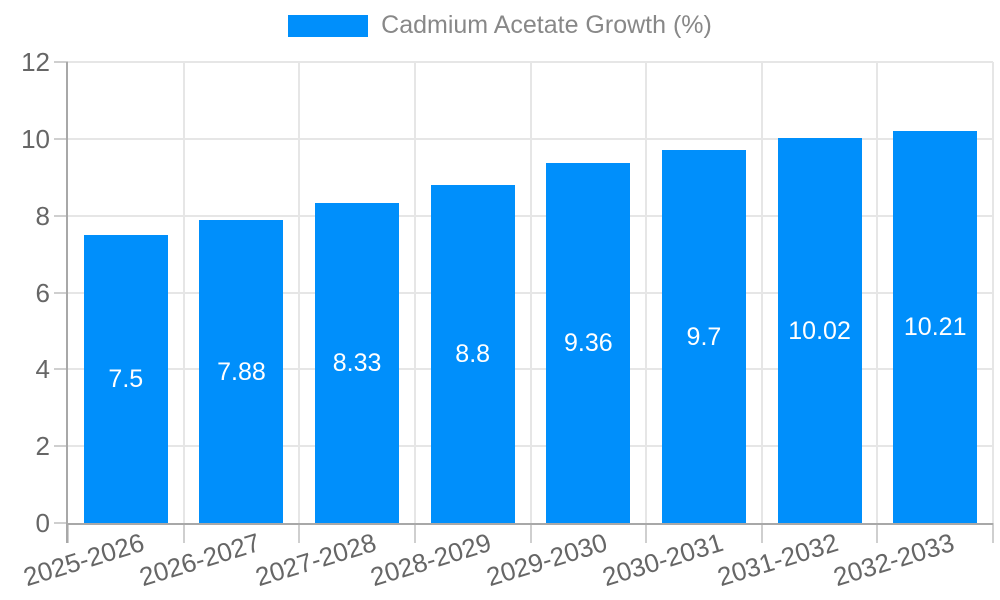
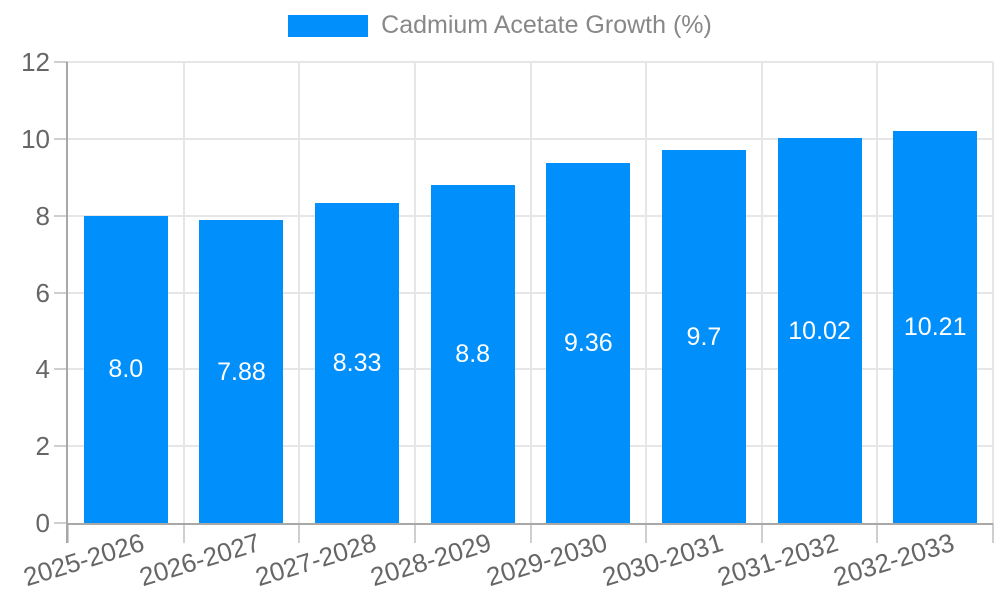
2025-2026: 7.5 -> 8.0
